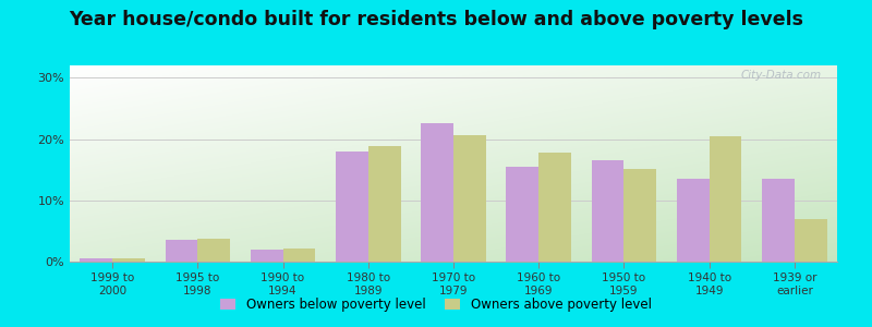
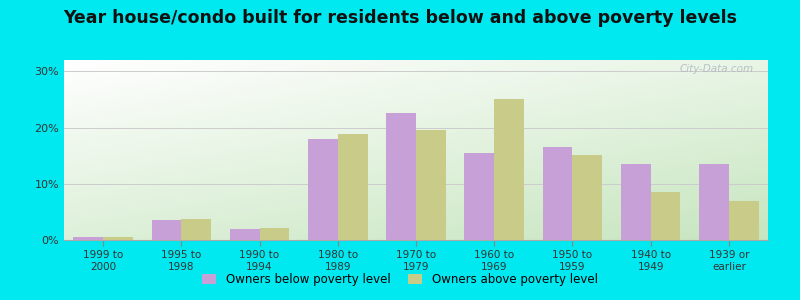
Owners above poverty level/1970 to 1979: 20.6% -> 19.5%
Owners above poverty level/1960 to 1969: 17.8% -> 25.0%
Owners above poverty level/1940 to 1949: 20.4% -> 8.5%
